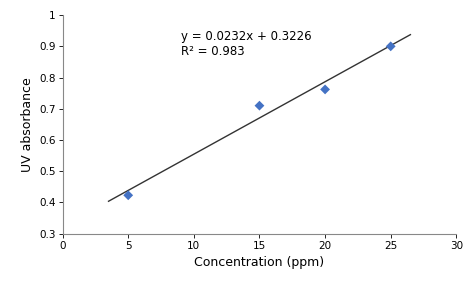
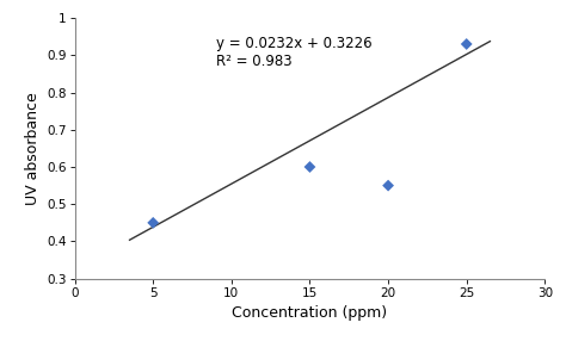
5: 0.423 -> 0.450
15: 0.710 -> 0.600
20: 0.762 -> 0.550
25: 0.900 -> 0.930
